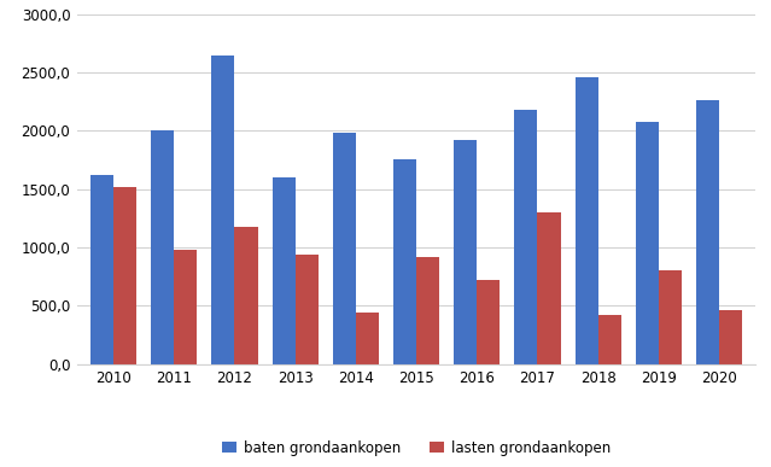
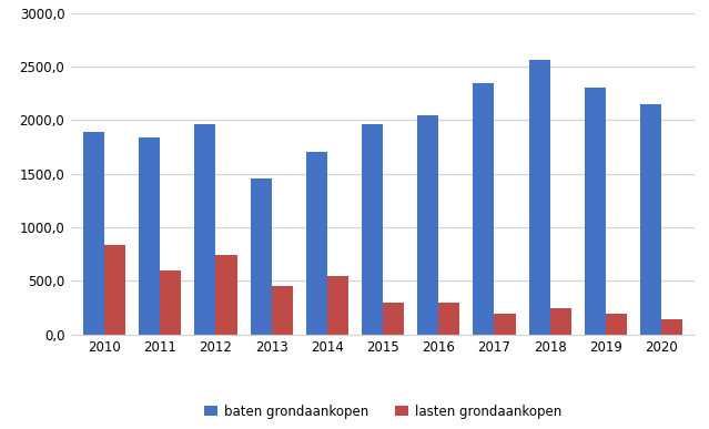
baten grondaankopen/2010: 1620 -> 1890
lasten grondaankopen/2010: 1520 -> 840
baten grondaankopen/2011: 2000 -> 1840
lasten grondaankopen/2011: 980 -> 600
baten grondaankopen/2012: 2640 -> 1960
lasten grondaankopen/2012: 1180 -> 740
baten grondaankopen/2013: 1600 -> 1460
lasten grondaankopen/2013: 940 -> 460
baten grondaankopen/2014: 1980 -> 1700
lasten grondaankopen/2014: 440 -> 550
baten grondaankopen/2015: 1760 -> 1960
lasten grondaankopen/2015: 920 -> 300
baten grondaankopen/2016: 1920 -> 2040
lasten grondaankopen/2016: 720 -> 300
baten grondaankopen/2017: 2180 -> 2340
lasten grondaankopen/2017: 1300 -> 200
baten grondaankopen/2018: 2460 -> 2560
lasten grondaankopen/2018: 420 -> 240
baten grondaankopen/2019: 2080 -> 2300
lasten grondaankopen/2019: 800 -> 200
baten grondaankopen/2020: 2260 -> 2150
lasten grondaankopen/2020: 460 -> 140
